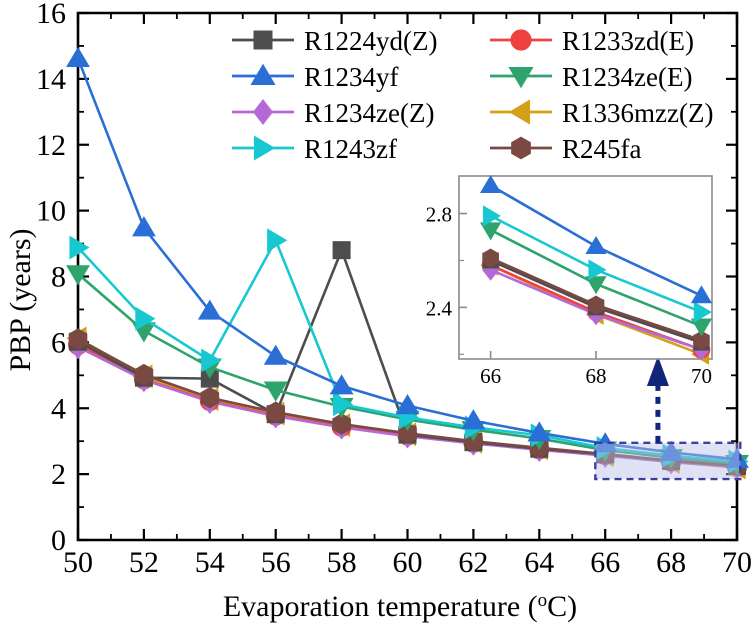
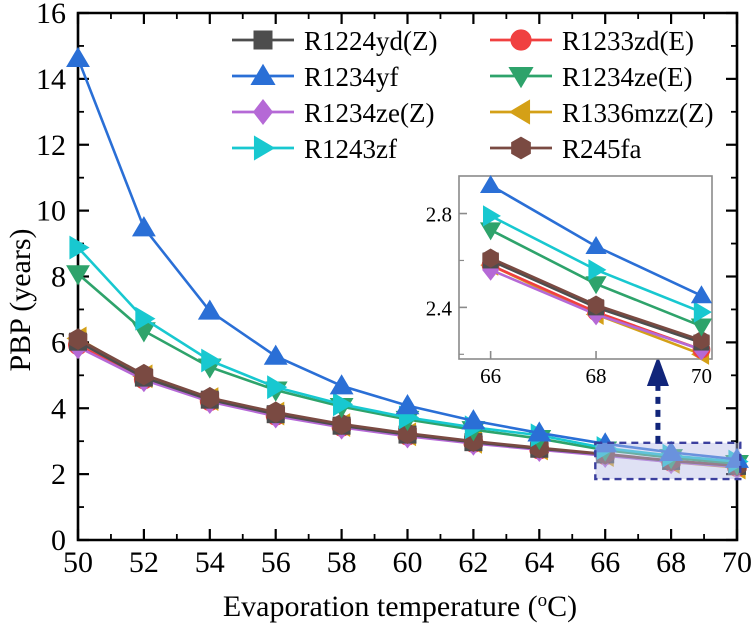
R1224yd(Z)/54: 4.9 -> 4.3
R1243zf/56: 9.1 -> 4.6
R1224yd(Z)/58: 8.8 -> 3.5
